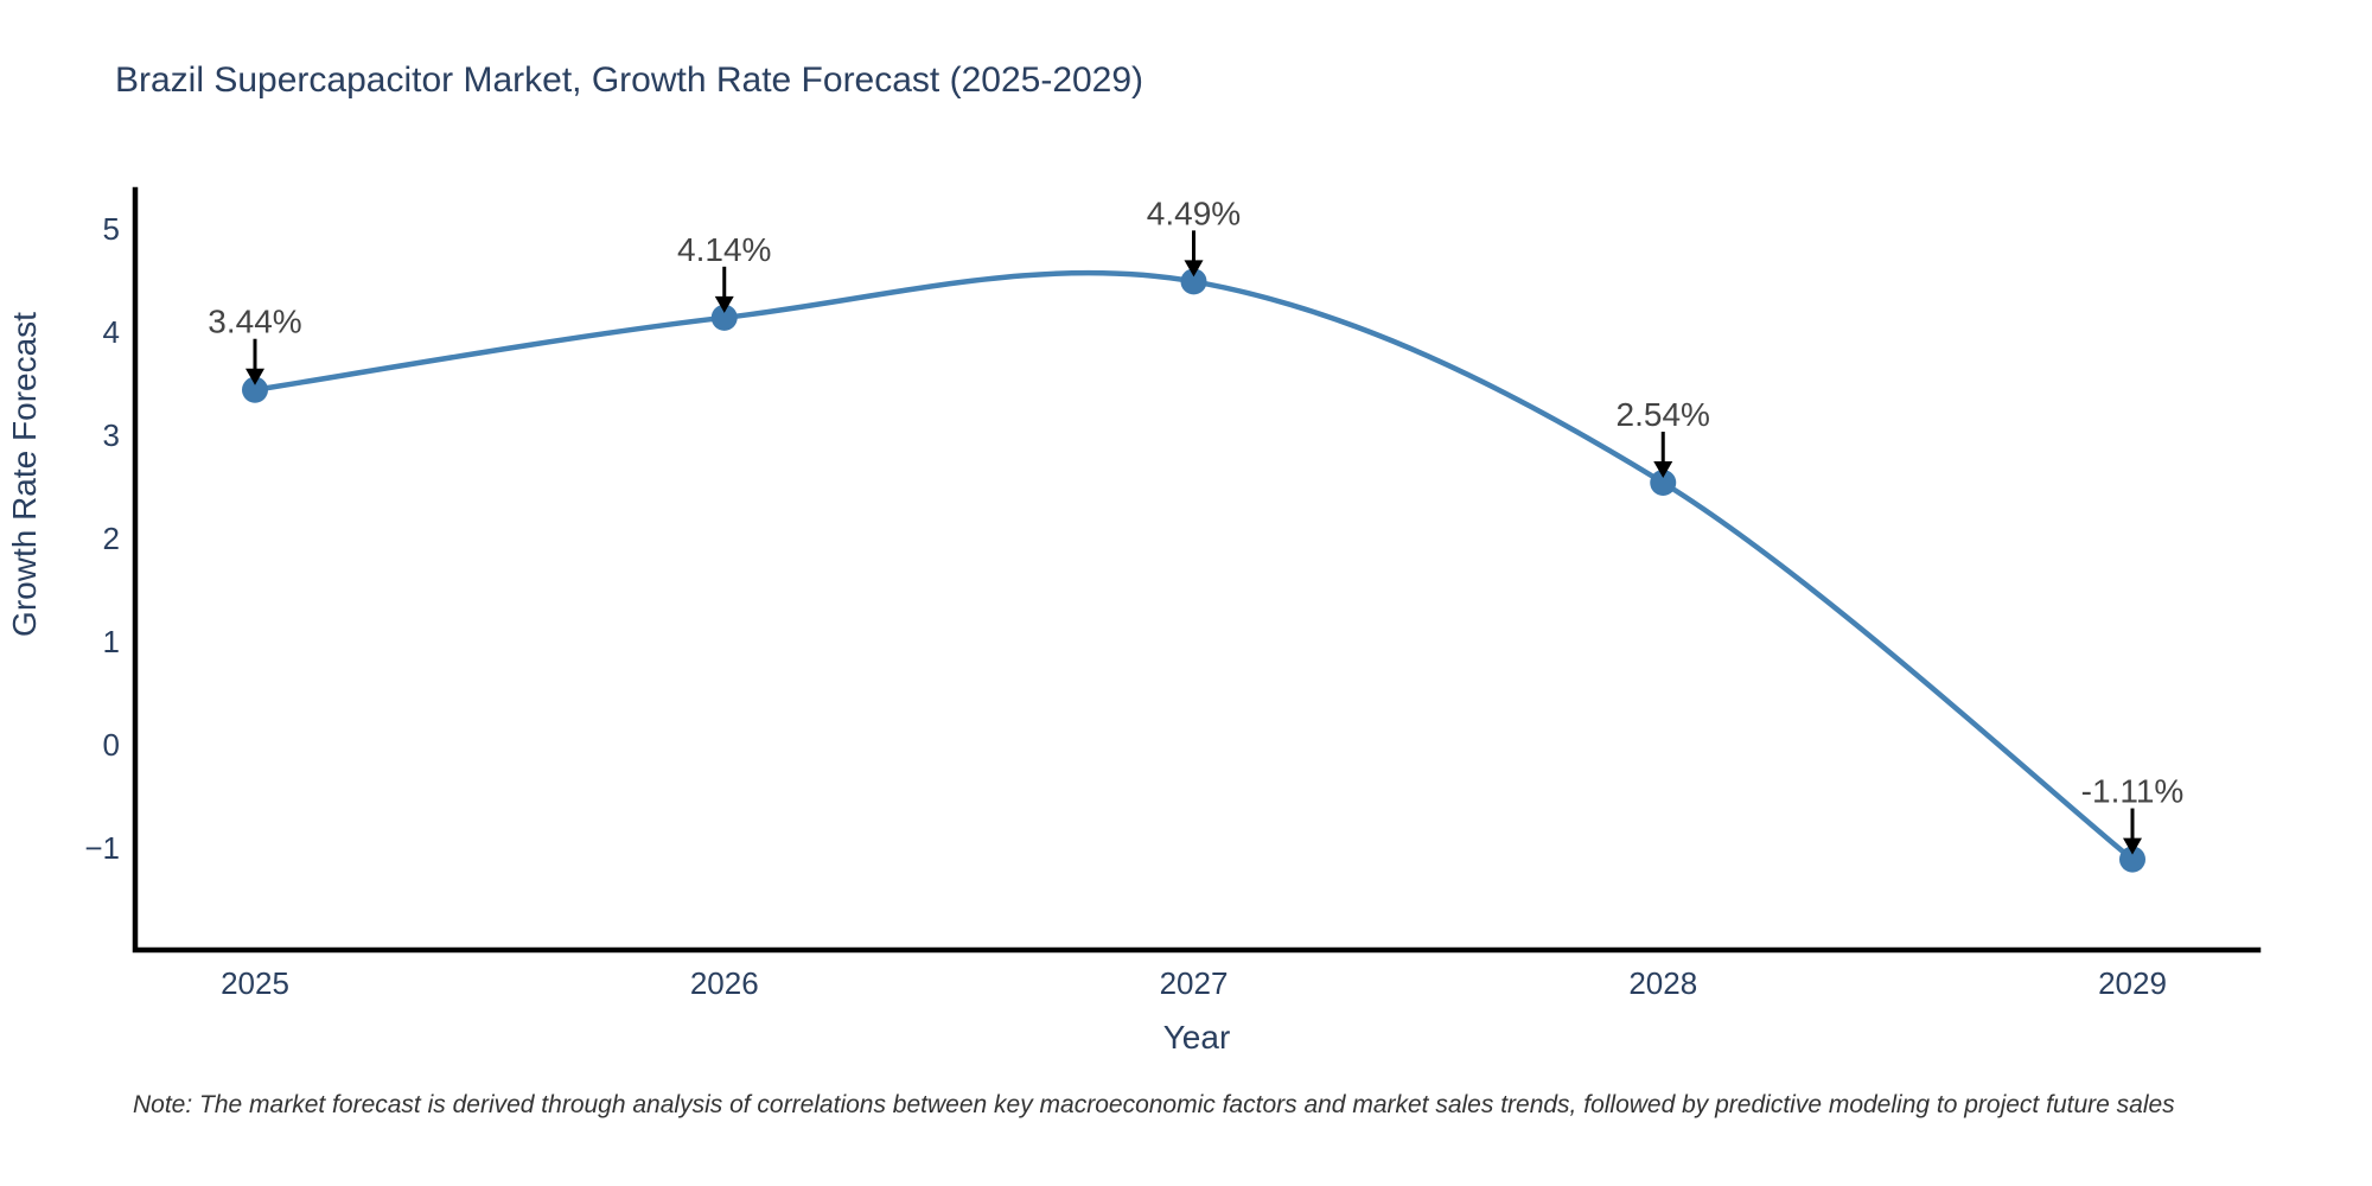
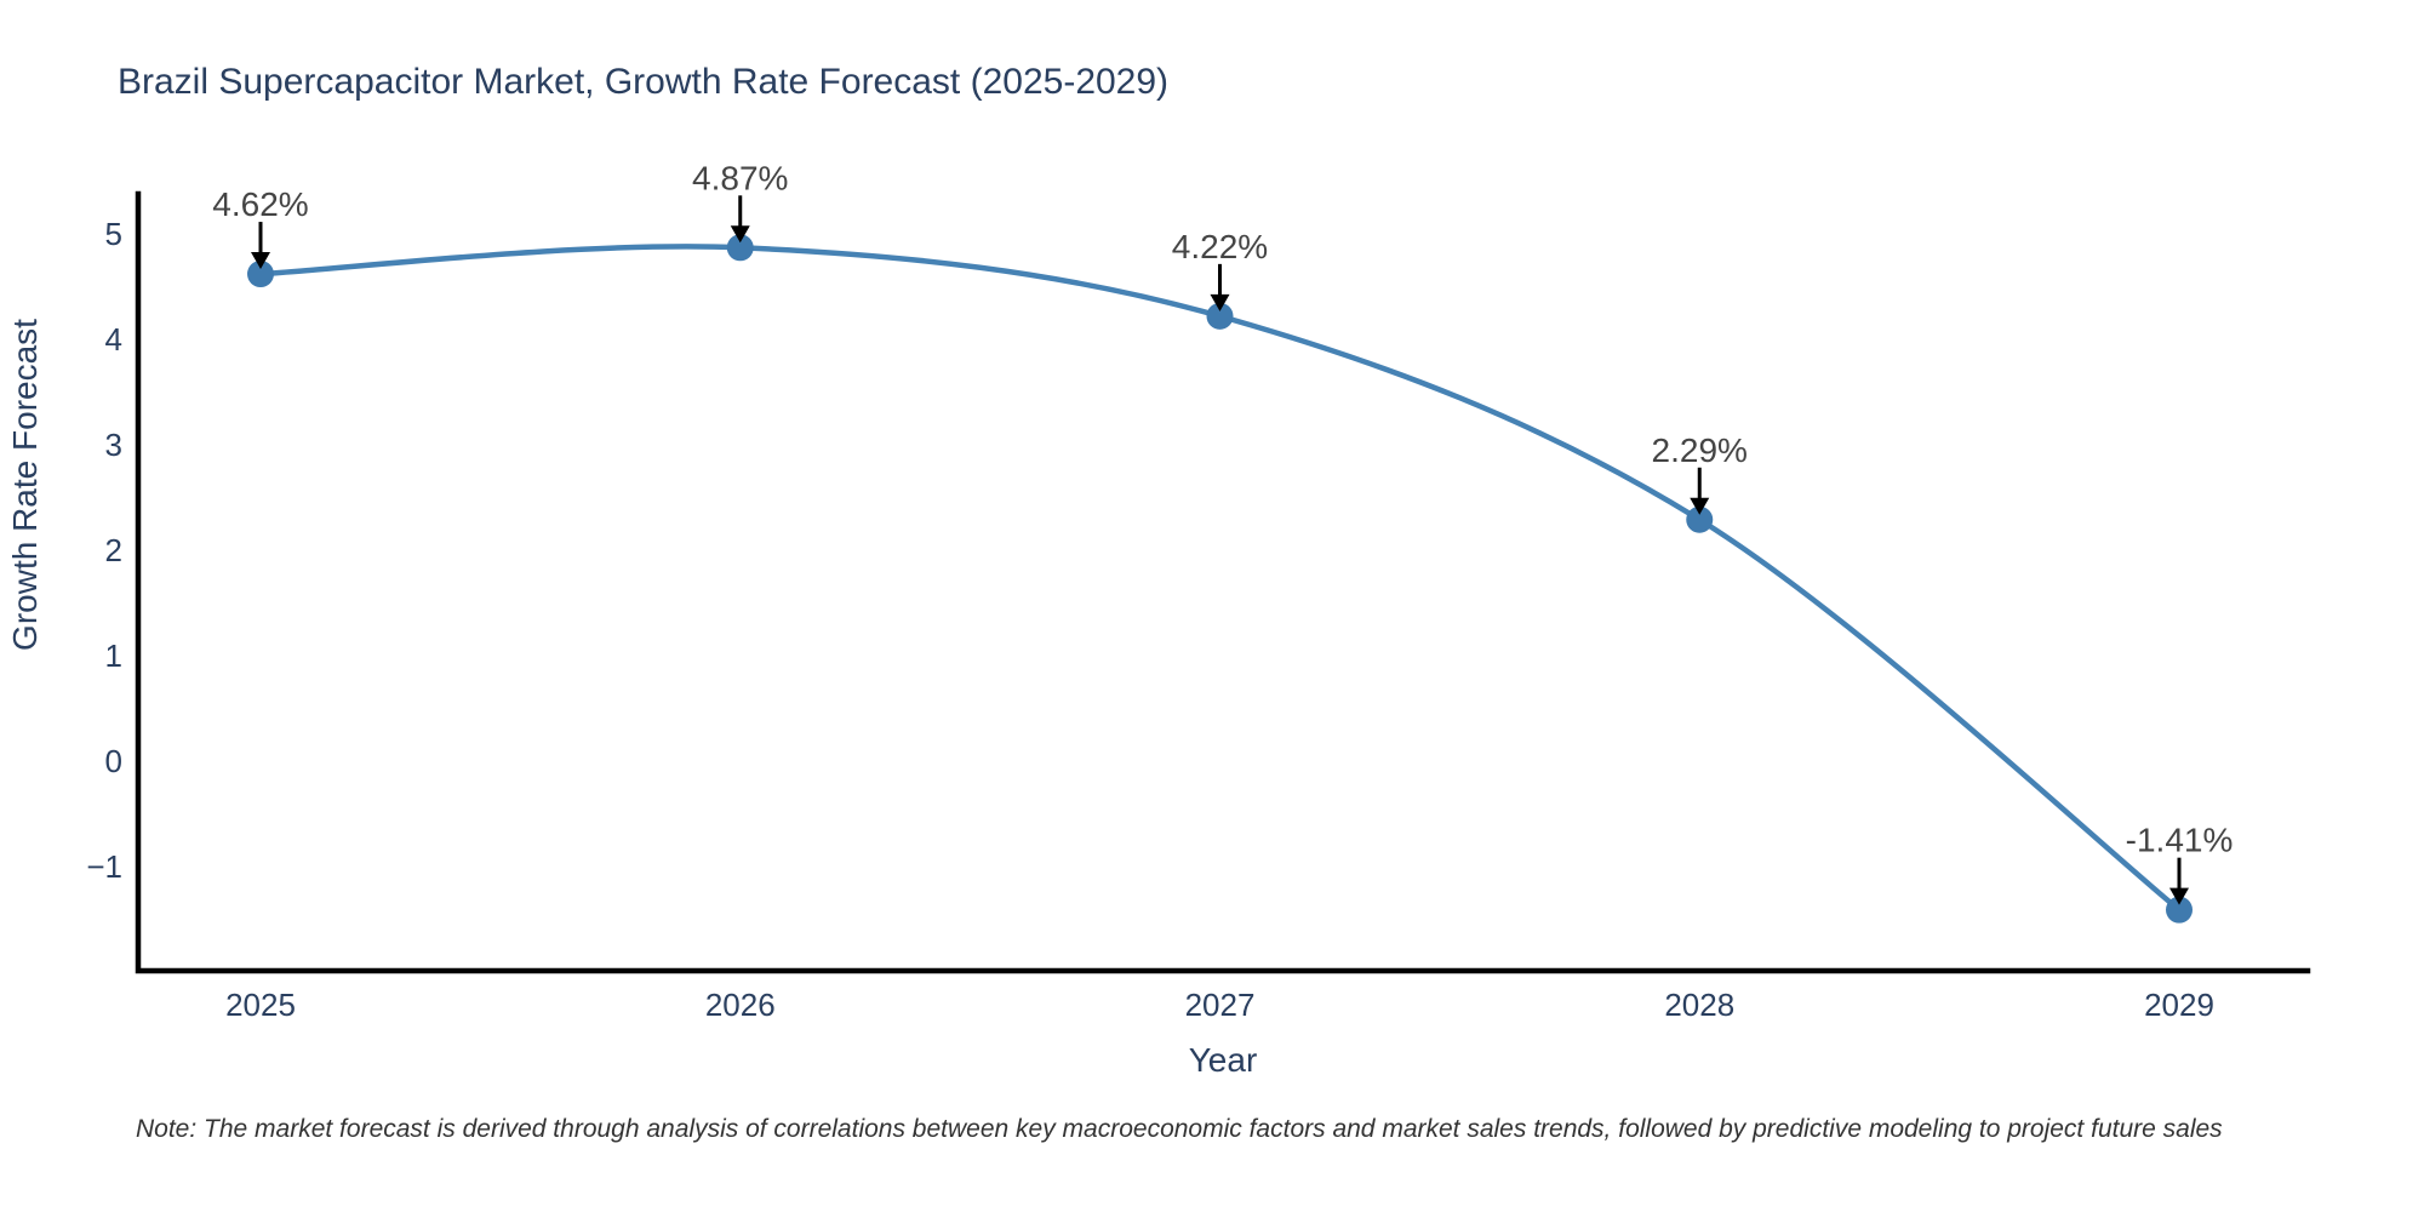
2025: 3.44% -> 4.62%
2026: 4.14% -> 4.87%
2027: 4.49% -> 4.22%
2028: 2.54% -> 2.29%
2029: -1.11% -> -1.41%
